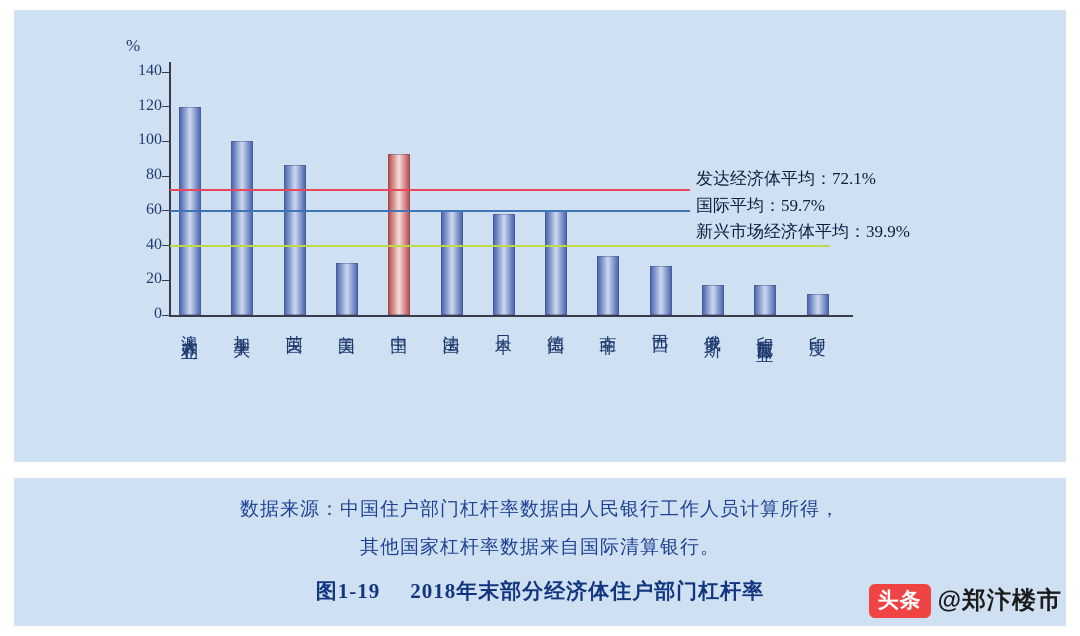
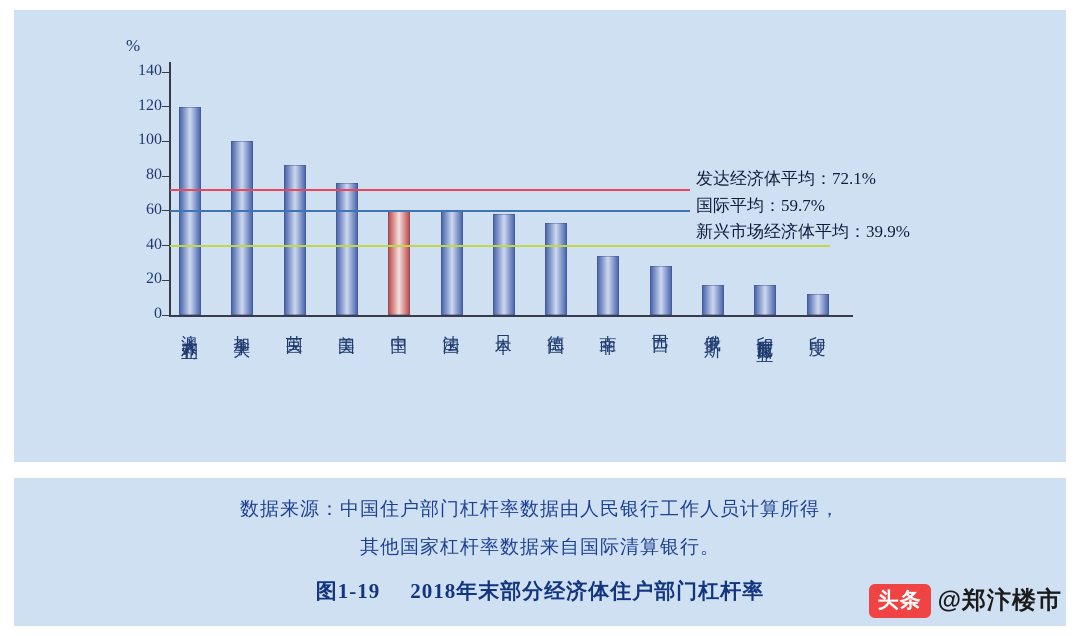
美国: 30 -> 76
中国: 93 -> 60
德国: 60 -> 53
